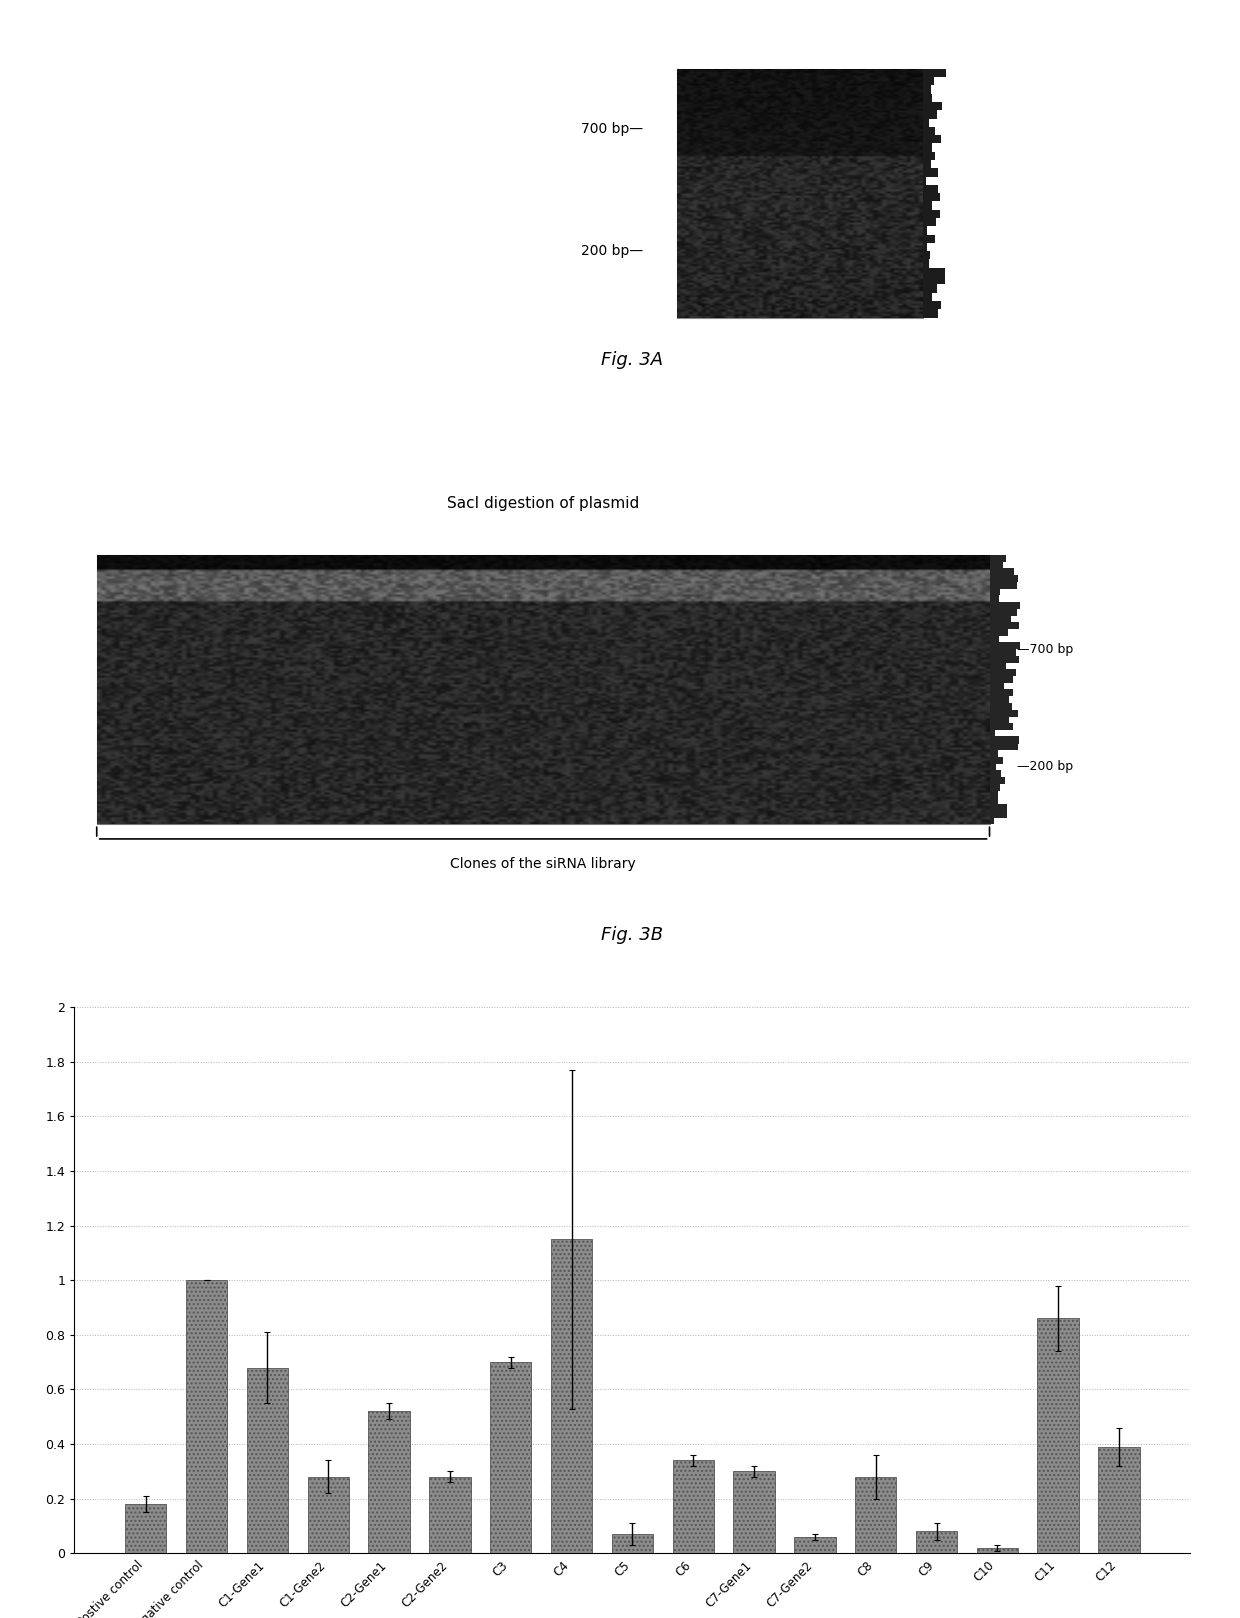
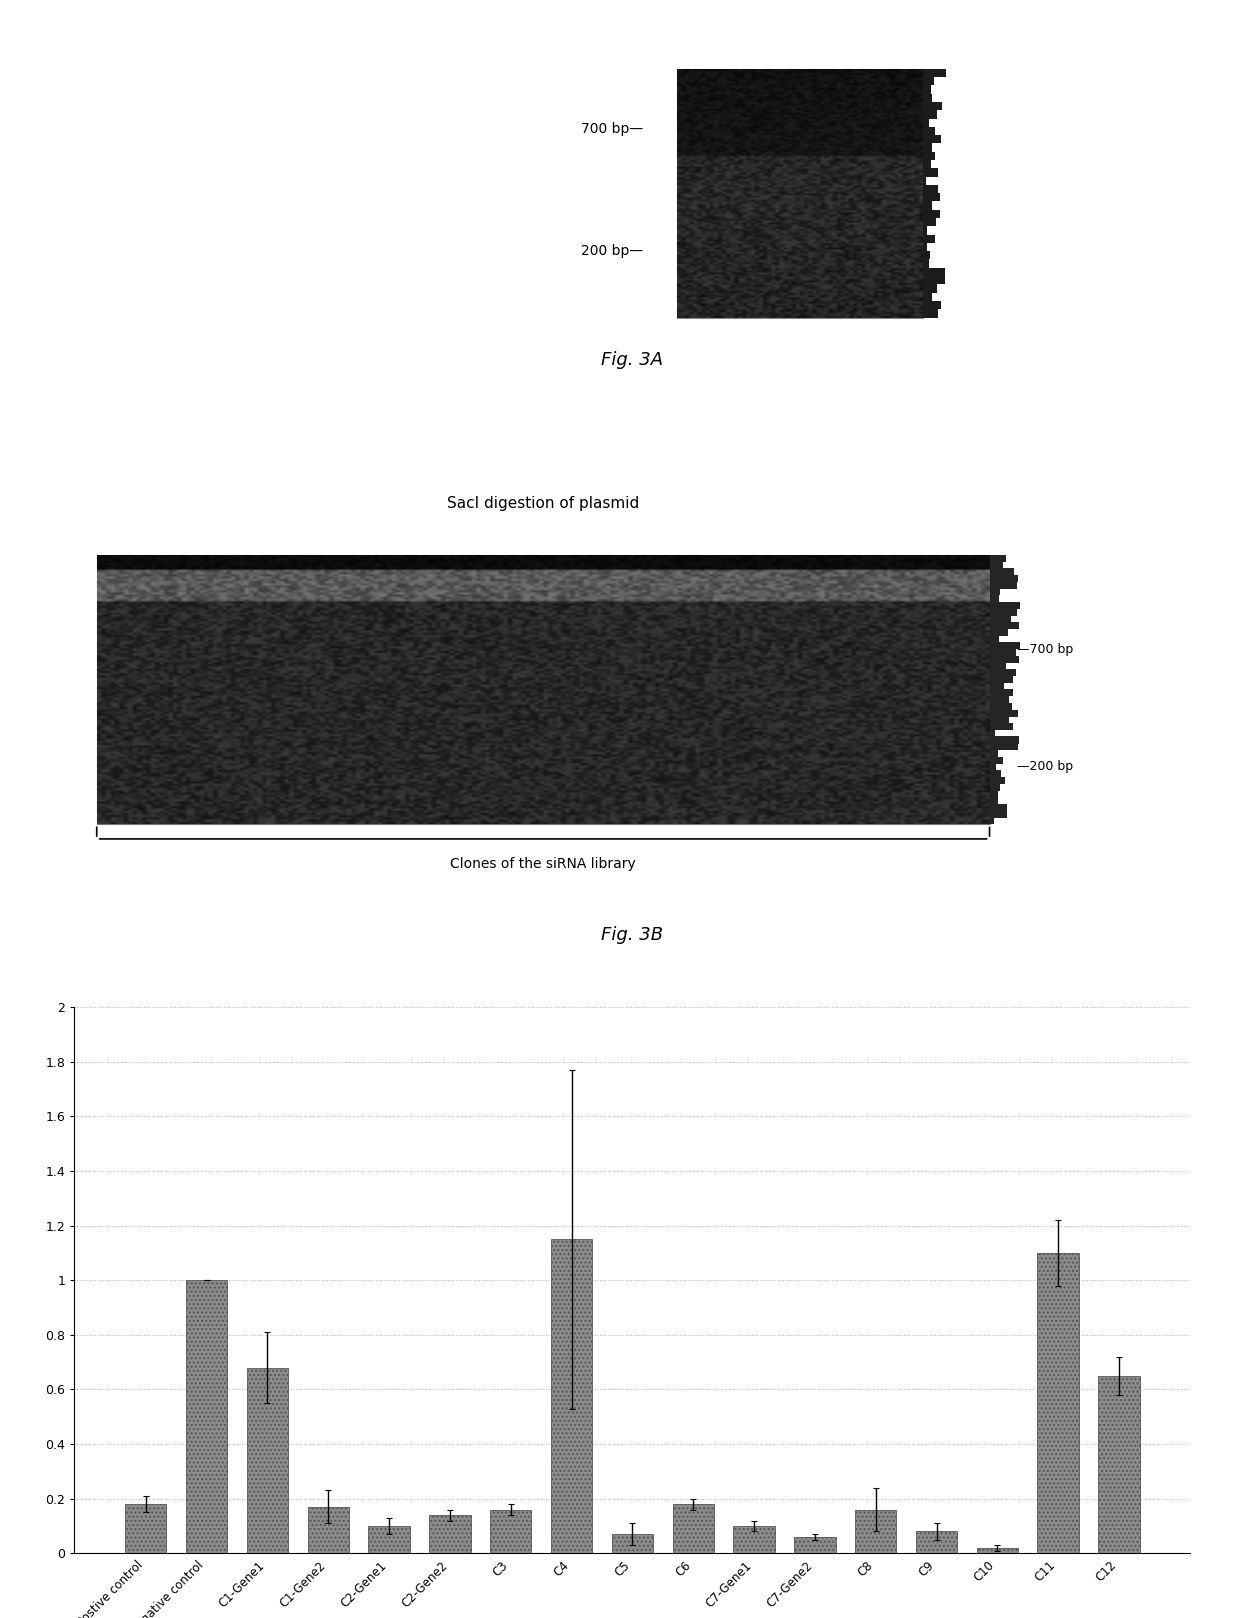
C1-Gene2: 0.28 -> 0.17
C2-Gene1: 0.52 -> 0.10
C2-Gene2: 0.28 -> 0.14
C3: 0.70 -> 0.16
C6: 0.34 -> 0.18
C7-Gene1: 0.30 -> 0.10
C8: 0.28 -> 0.16
C11: 0.86 -> 1.10
C12: 0.39 -> 0.65
